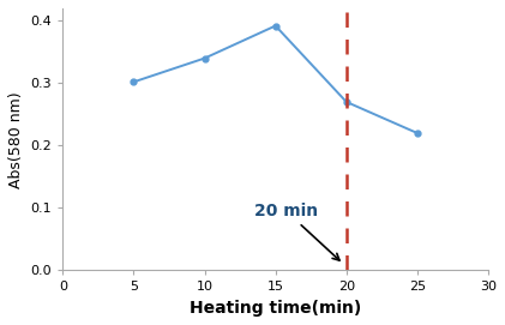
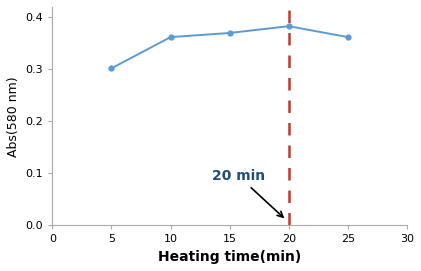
10: 0.340 -> 0.362
15: 0.392 -> 0.370
20: 0.270 -> 0.383
25: 0.220 -> 0.362
